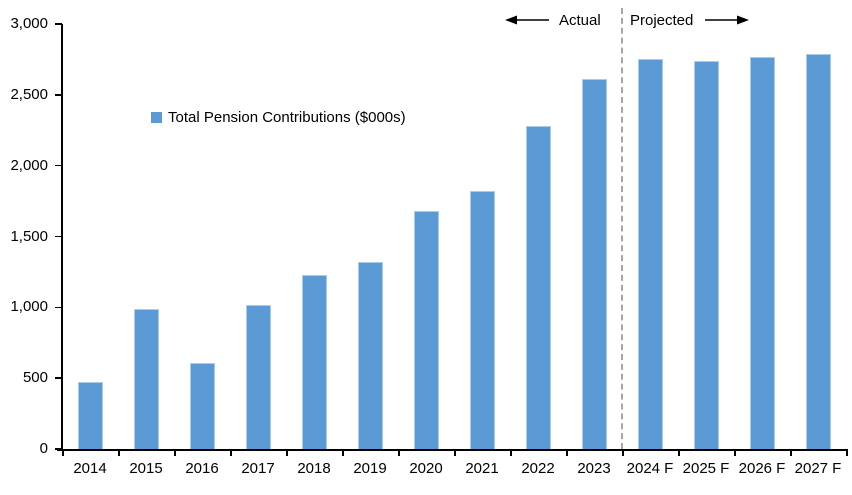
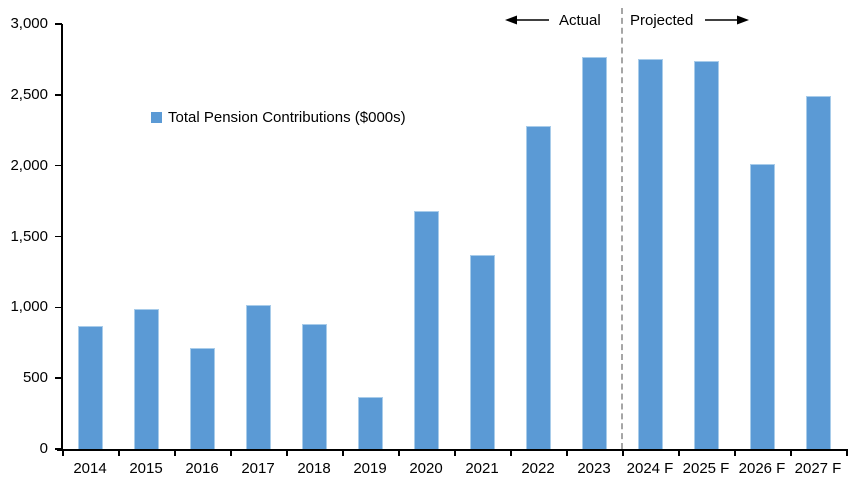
2014: 470 -> 870
2016: 610 -> 710
2018: 1230 -> 880
2019: 1320 -> 370
2021: 1820 -> 1370
2023: 2610 -> 2770
2026 F: 2770 -> 2010
2027 F: 2790 -> 2490
